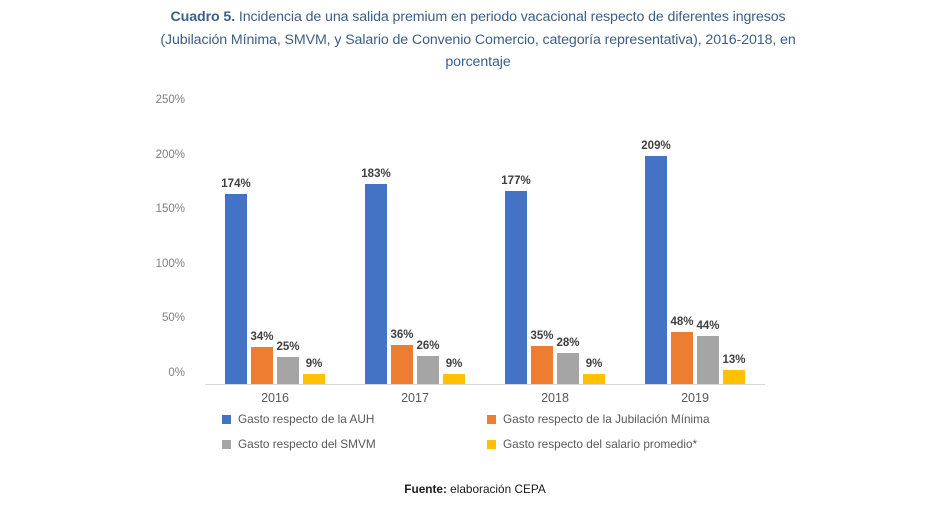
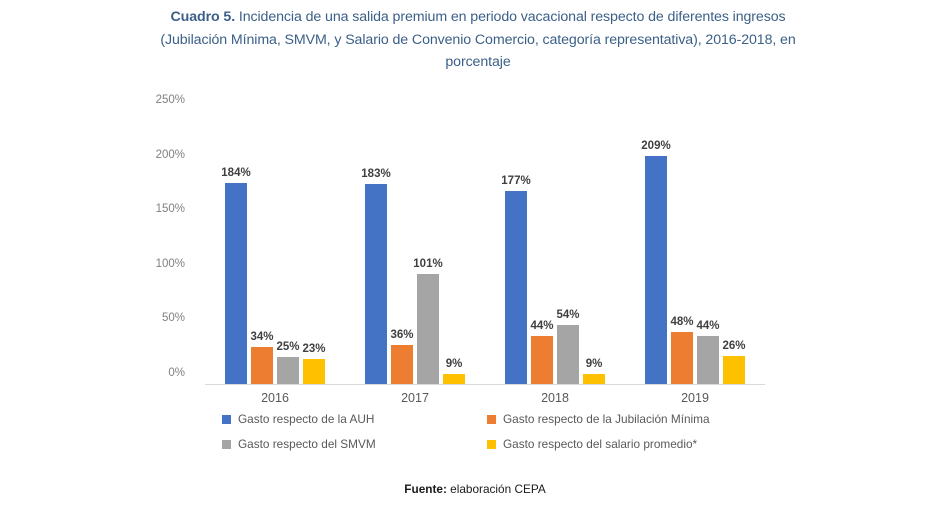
Gasto respecto de la AUH/2016: 174% -> 184%
Gasto respecto del salario promedio*/2016: 9% -> 23%
Gasto respecto del SMVM/2017: 26% -> 101%
Gasto respecto de la Jubilación Mínima/2018: 35% -> 44%
Gasto respecto del SMVM/2018: 28% -> 54%
Gasto respecto del salario promedio*/2019: 13% -> 26%
